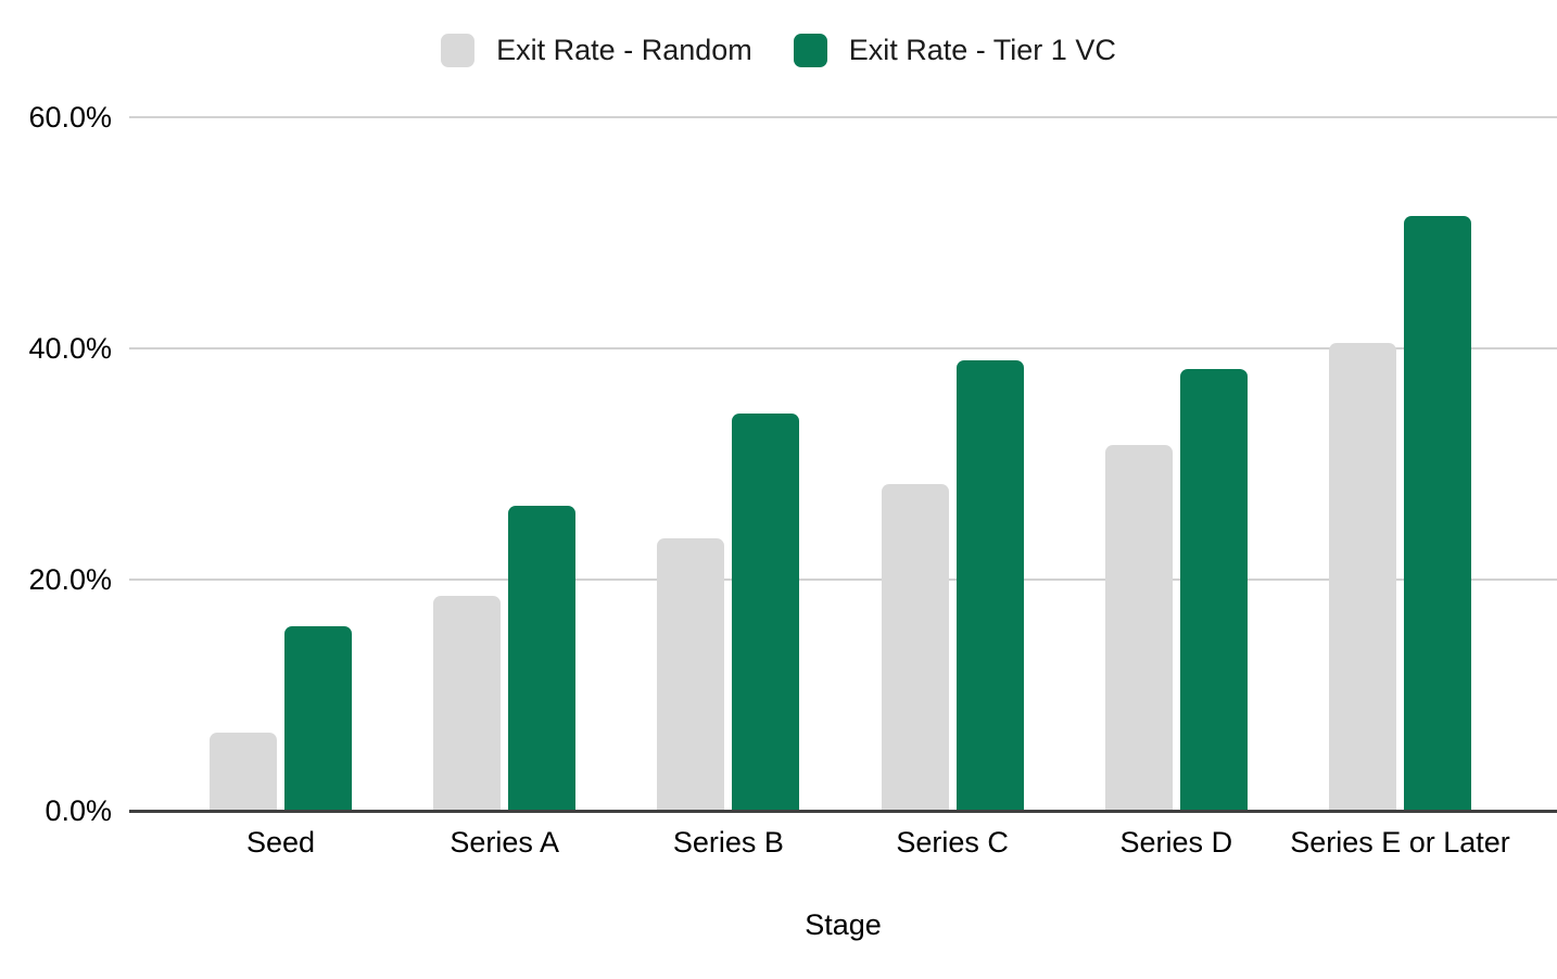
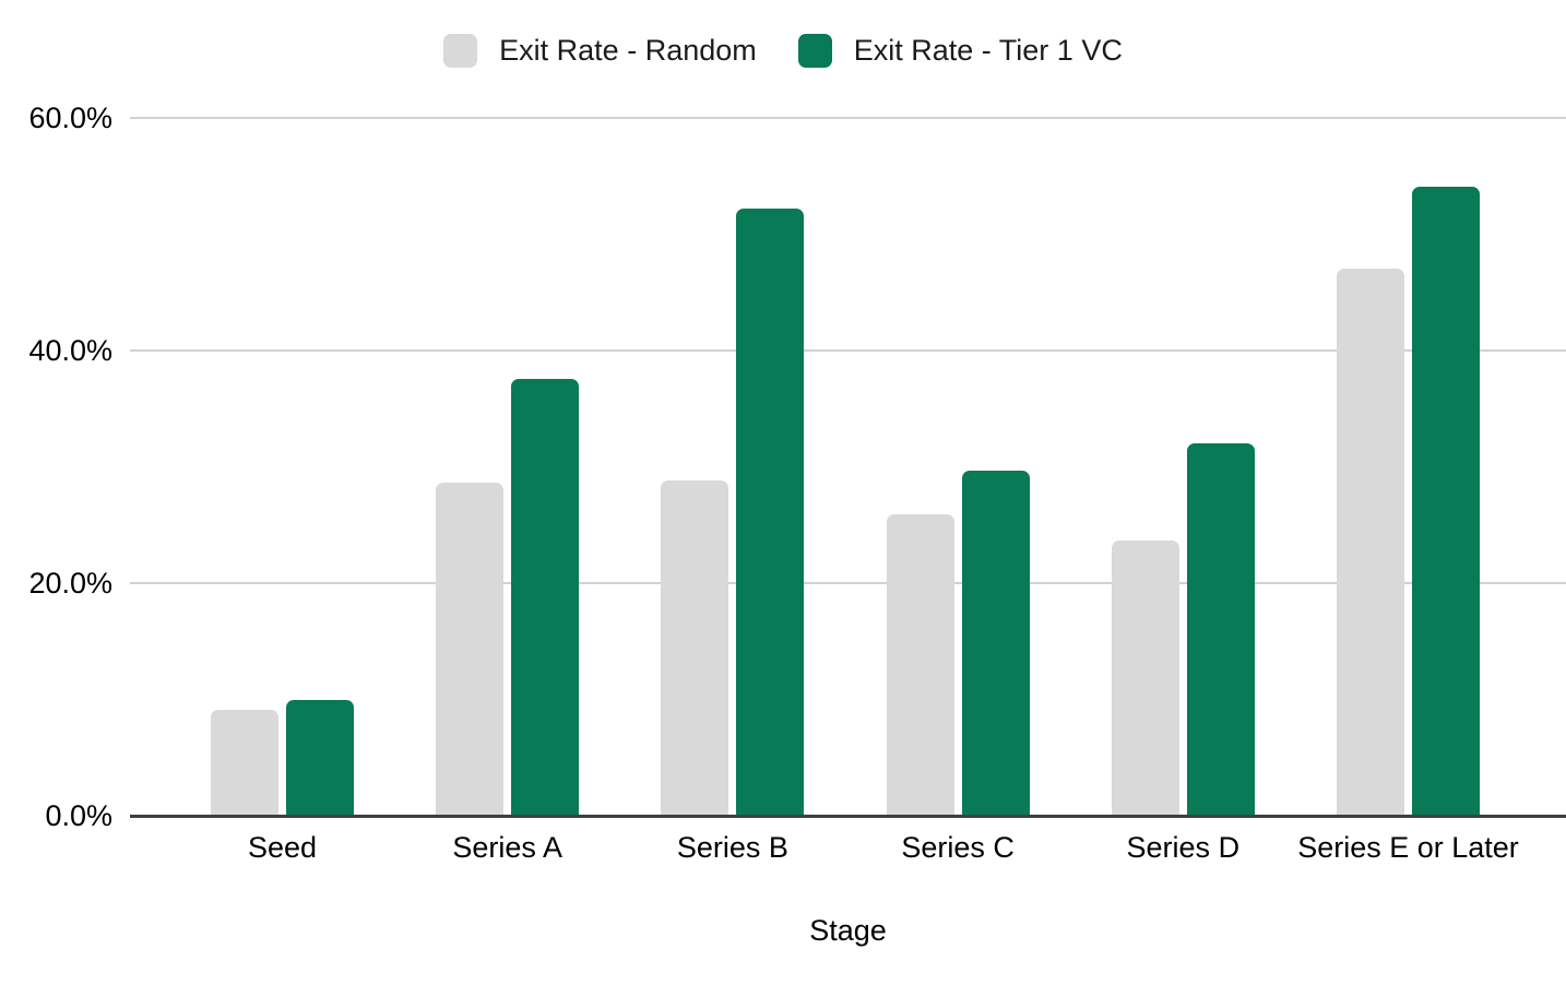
Exit Rate - Random/Seed: 6.8% -> 9.1%
Exit Rate - Tier 1 VC/Seed: 16.0% -> 10.0%
Exit Rate - Random/Series A: 18.6% -> 28.6%
Exit Rate - Tier 1 VC/Series A: 26.4% -> 37.6%
Exit Rate - Random/Series B: 23.6% -> 28.8%
Exit Rate - Tier 1 VC/Series B: 34.4% -> 52.2%
Exit Rate - Random/Series C: 28.3% -> 25.9%
Exit Rate - Tier 1 VC/Series C: 39.0% -> 29.7%
Exit Rate - Random/Series D: 31.6% -> 23.7%
Exit Rate - Tier 1 VC/Series D: 38.2% -> 32.0%
Exit Rate - Random/Series E or Later: 40.5% -> 47.0%
Exit Rate - Tier 1 VC/Series E or Later: 51.5% -> 54.1%
